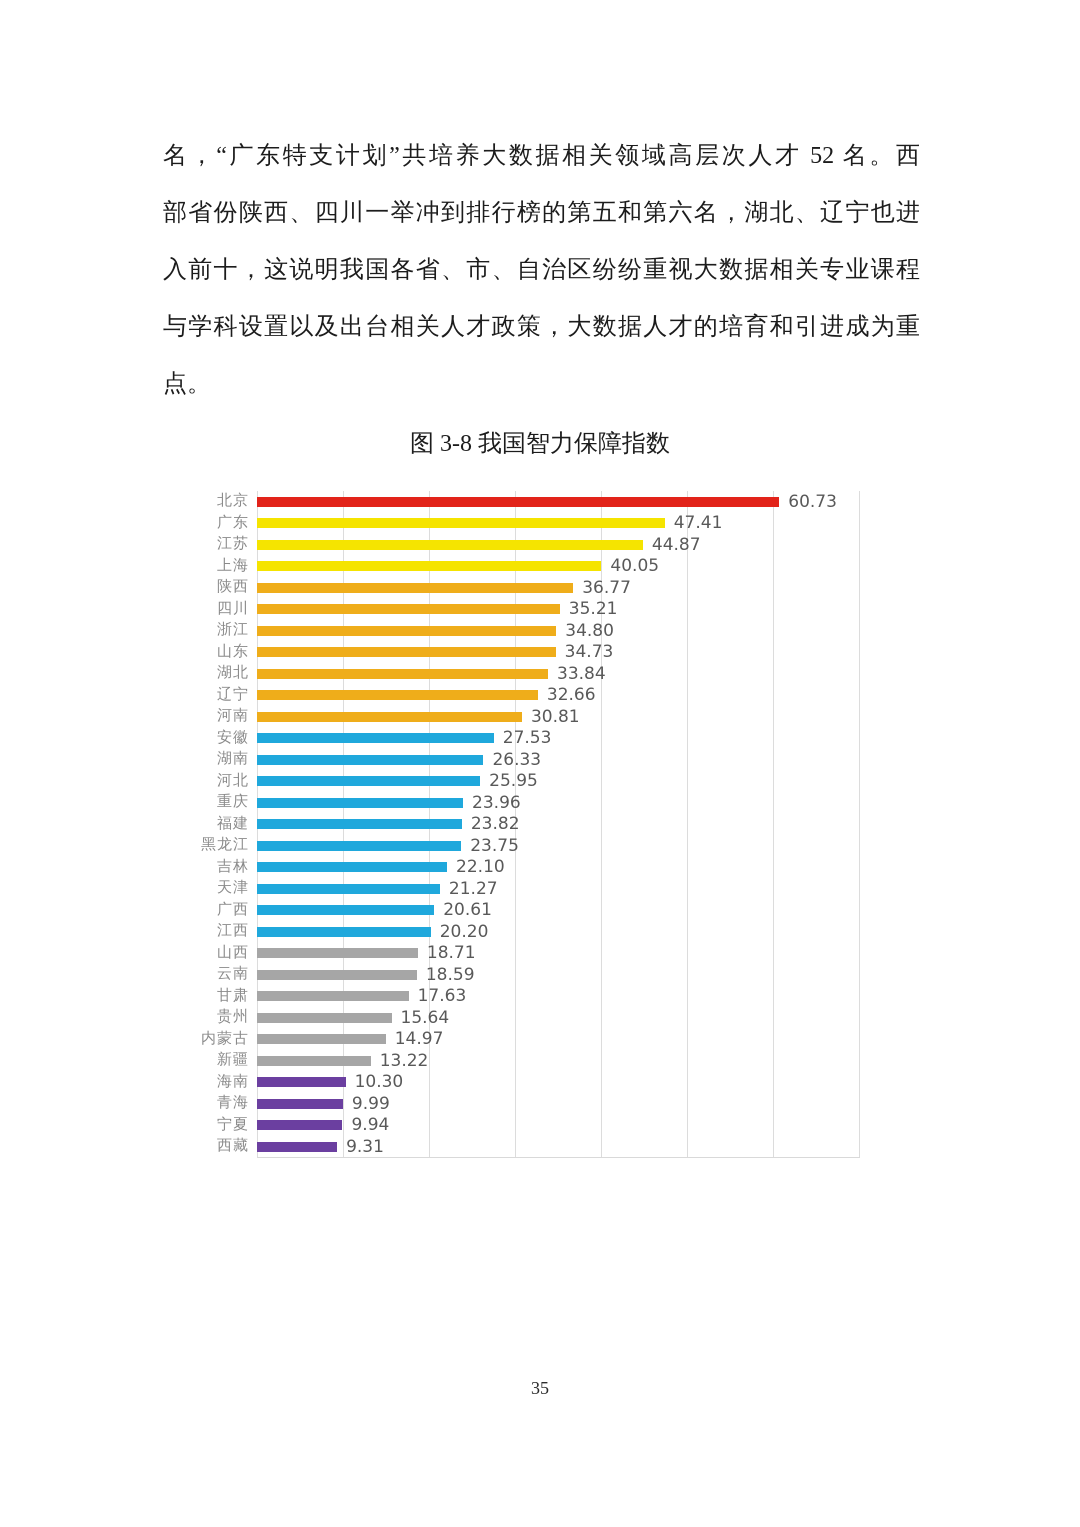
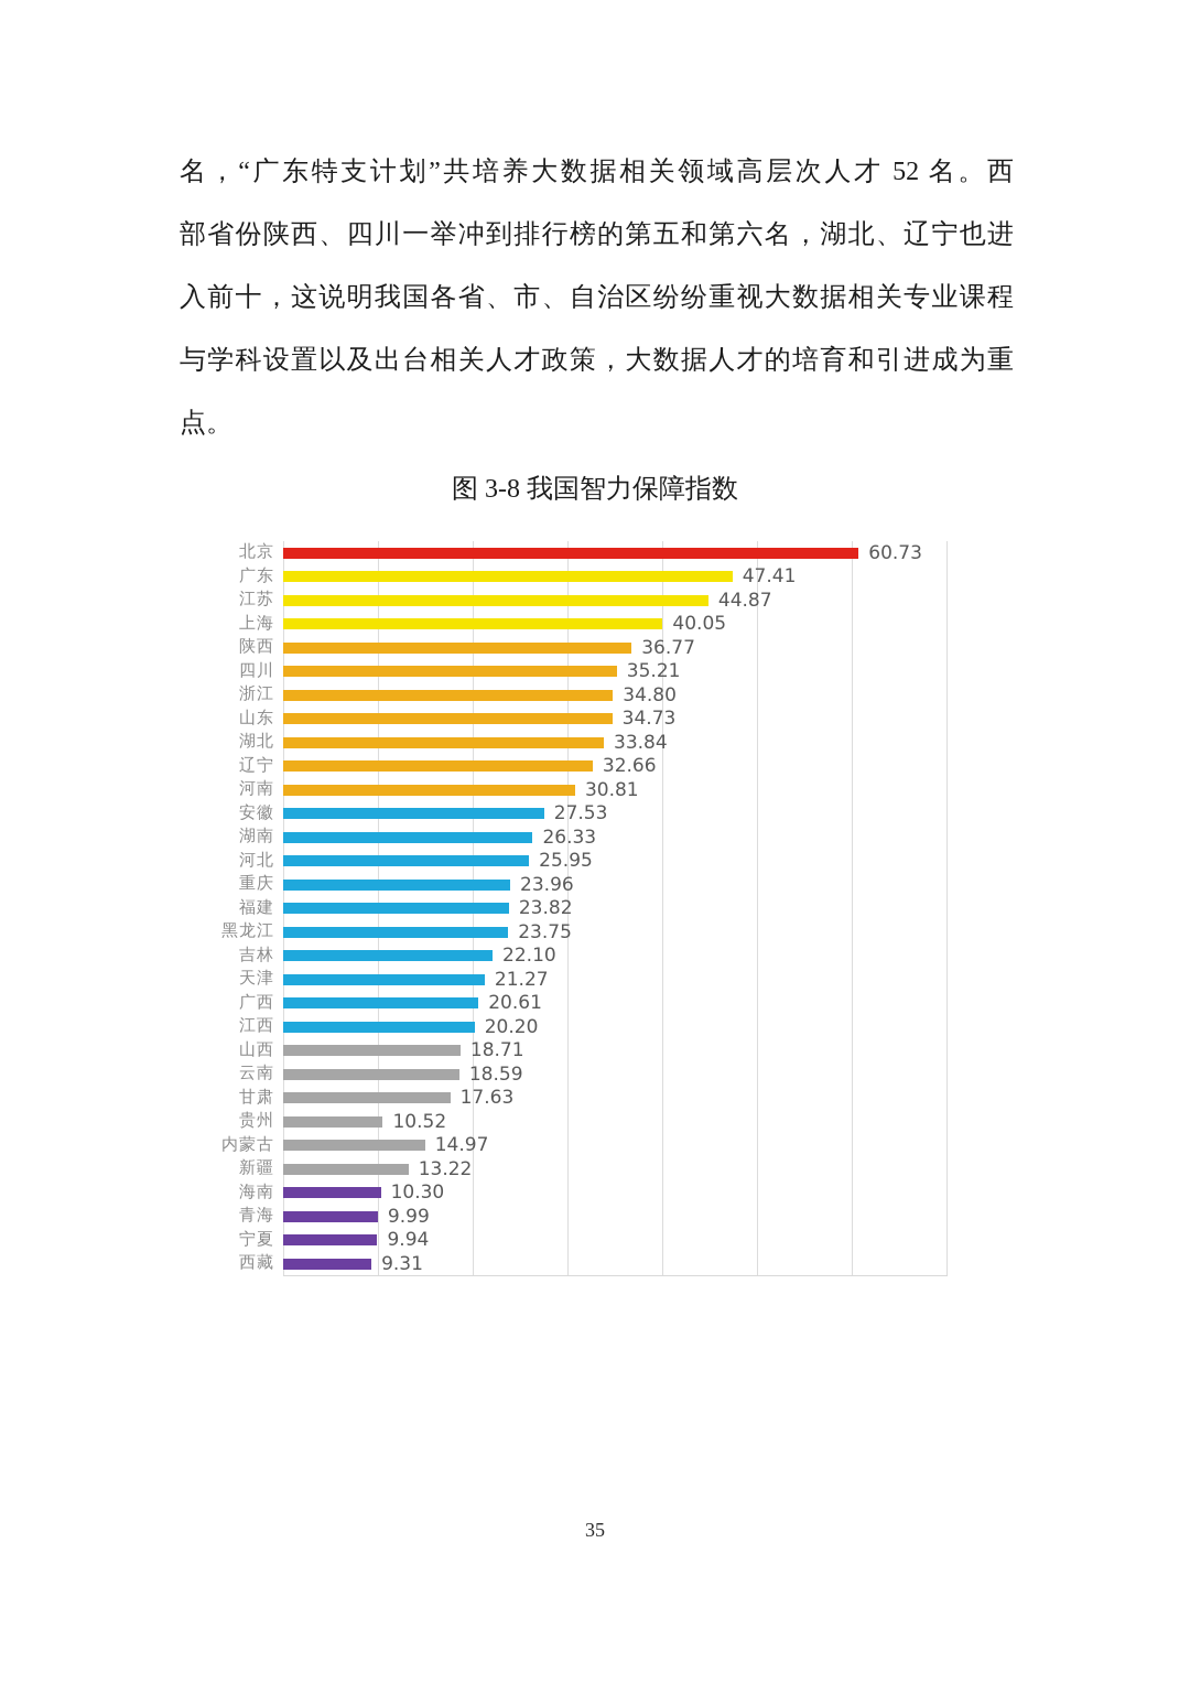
贵州: 15.64 -> 10.52
